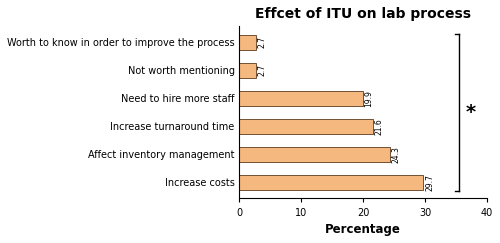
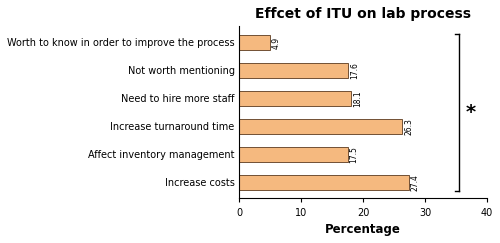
Worth to know in order to improve the process: 2.7 -> 4.9
Not worth mentioning: 2.7 -> 17.6
Need to hire more staff: 19.9 -> 18.1
Increase turnaround time: 21.6 -> 26.3
Affect inventory management: 24.3 -> 17.5
Increase costs: 29.7 -> 27.4
